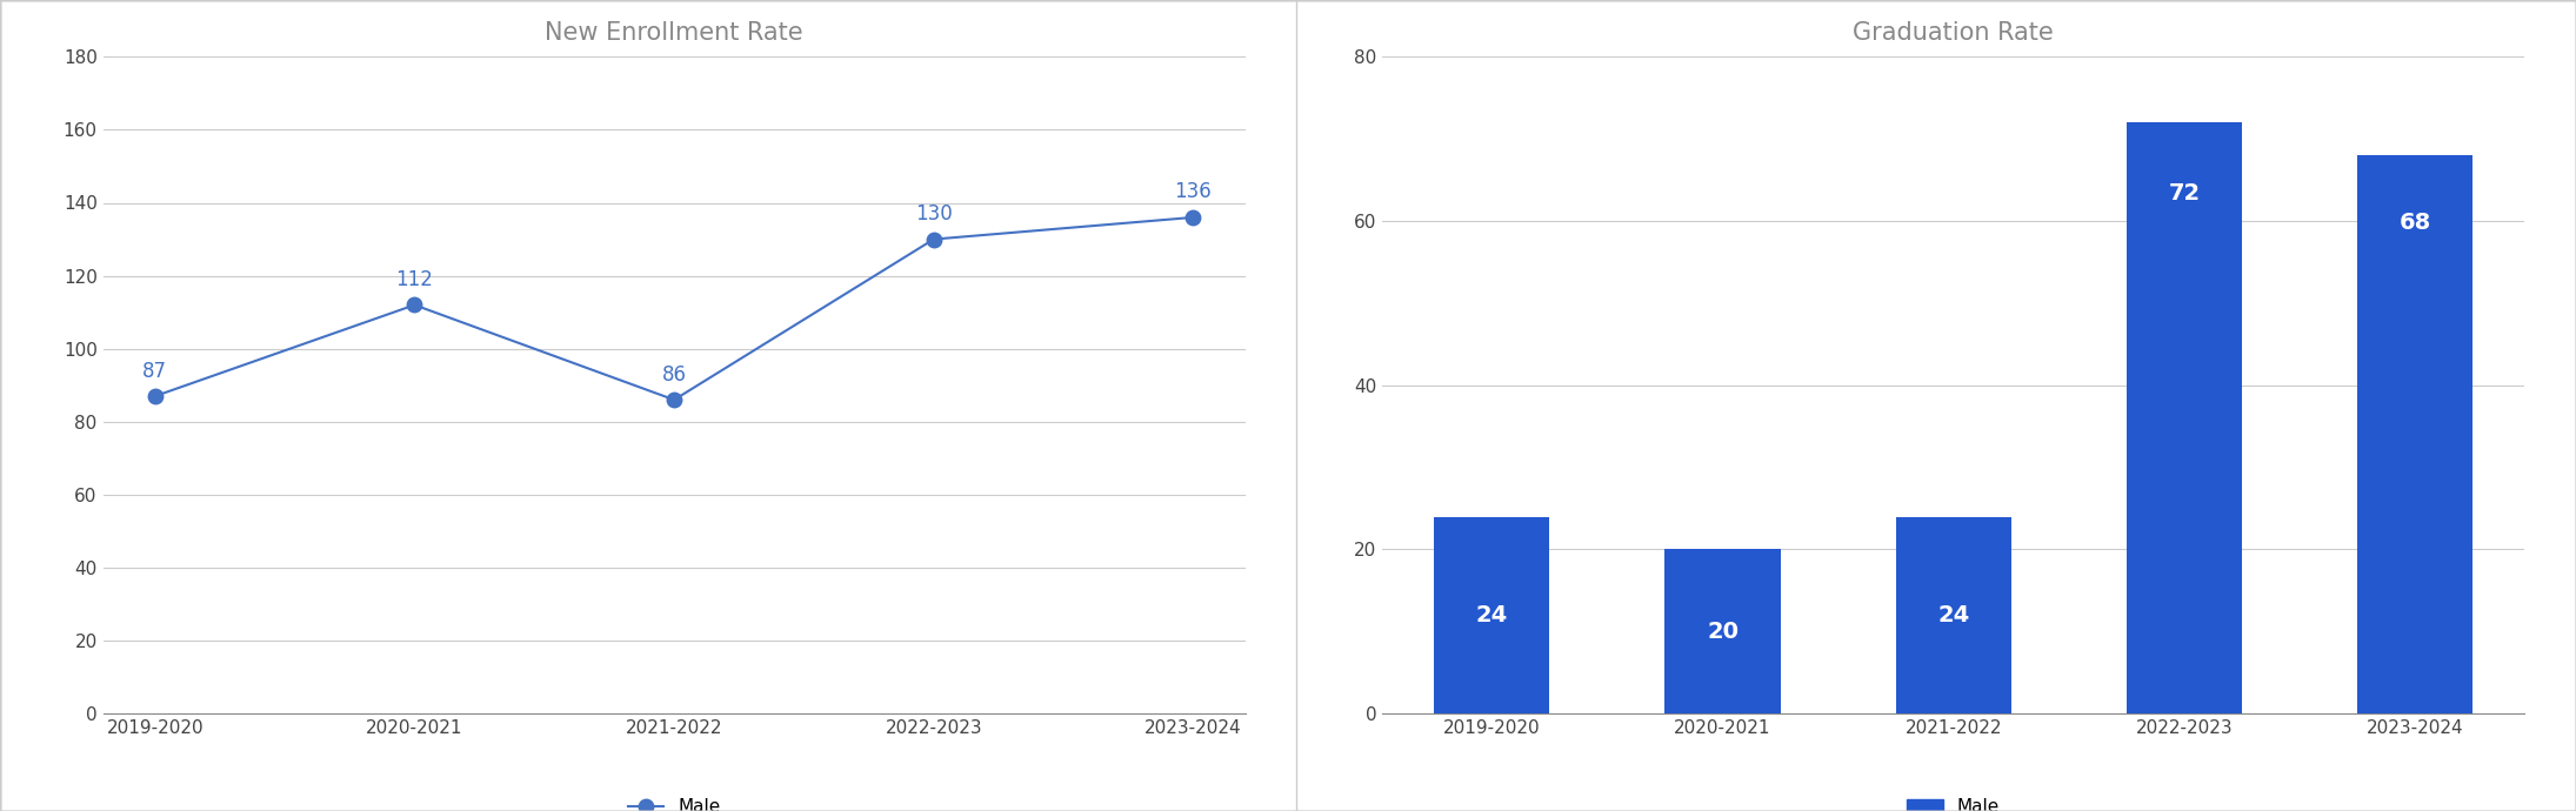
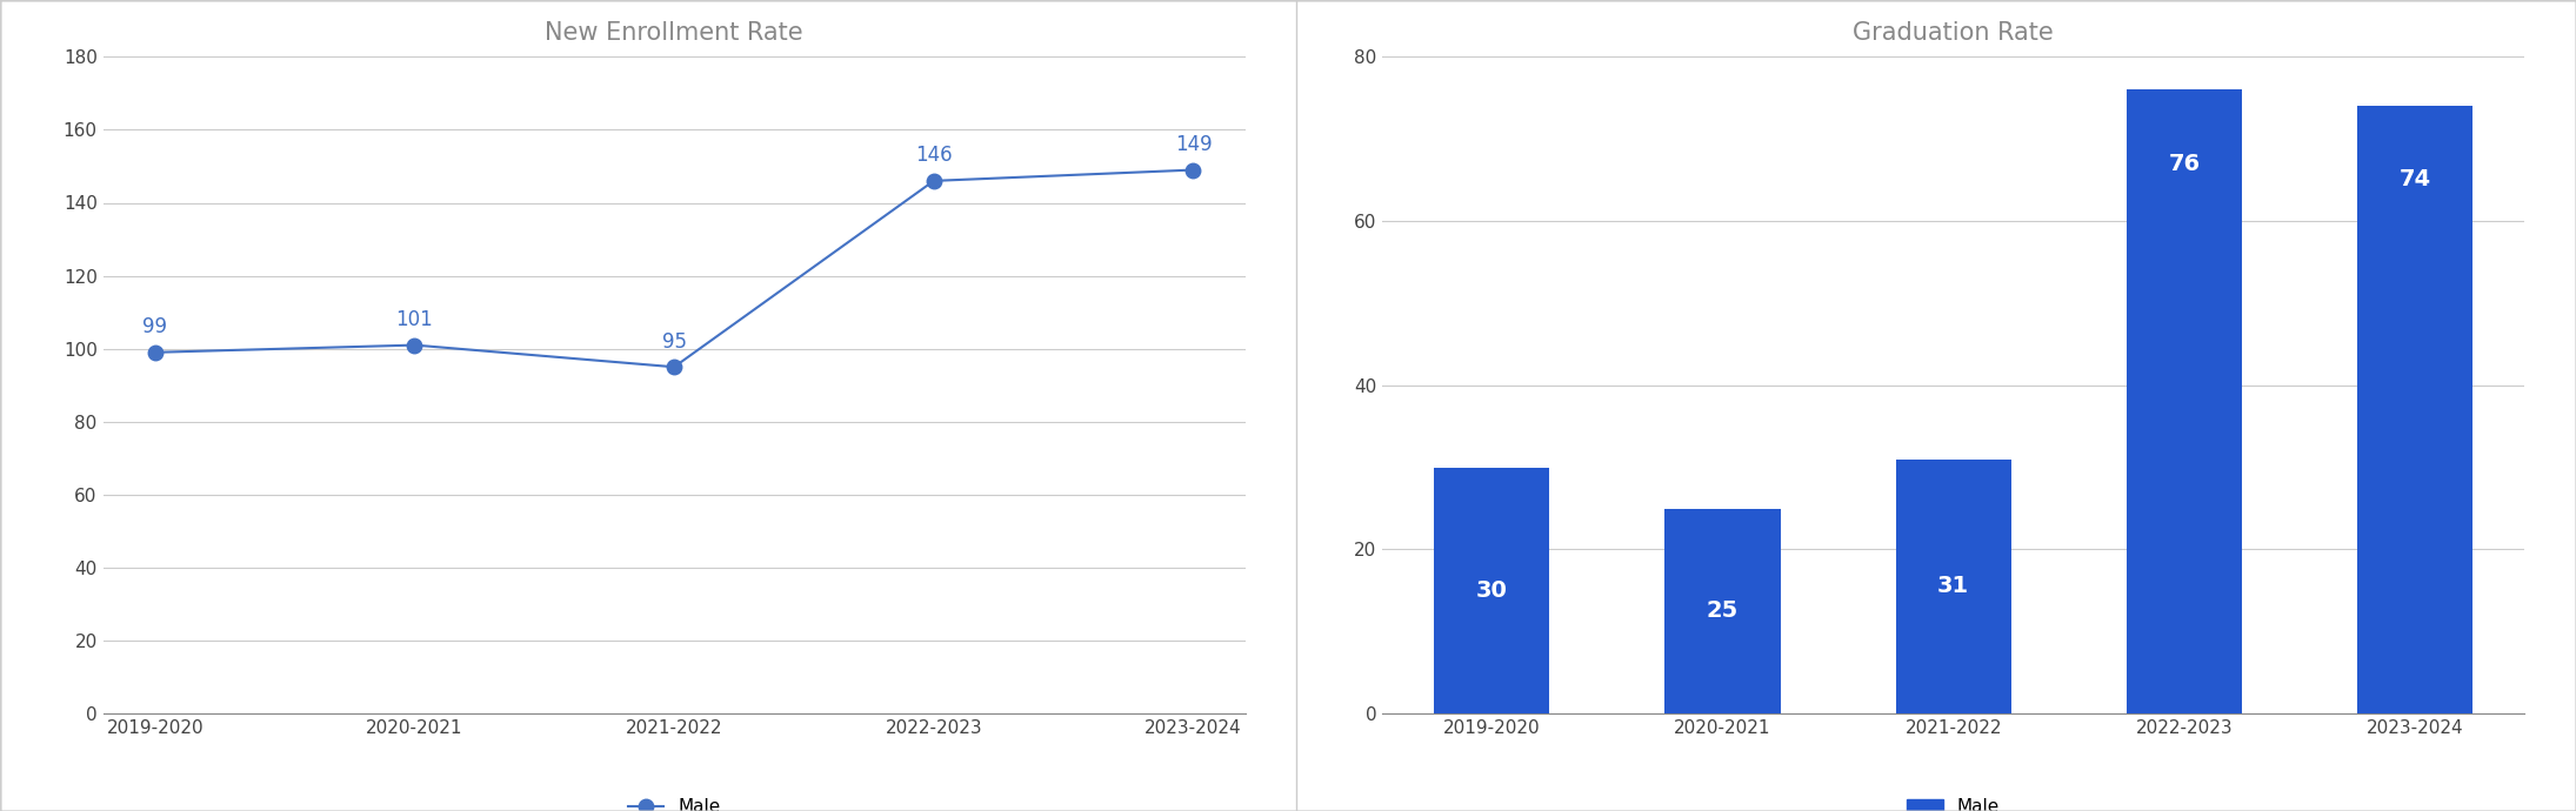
New Enrollment Rate/2019-2020: 87 -> 99
New Enrollment Rate/2020-2021: 112 -> 101
New Enrollment Rate/2021-2022: 86 -> 95
New Enrollment Rate/2022-2023: 130 -> 146
New Enrollment Rate/2023-2024: 136 -> 149
Graduation Rate/2019-2020: 24 -> 30
Graduation Rate/2020-2021: 20 -> 25
Graduation Rate/2021-2022: 24 -> 31
Graduation Rate/2022-2023: 72 -> 76
Graduation Rate/2023-2024: 68 -> 74
